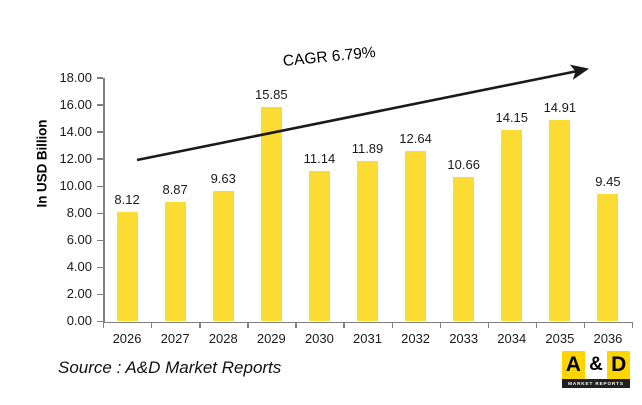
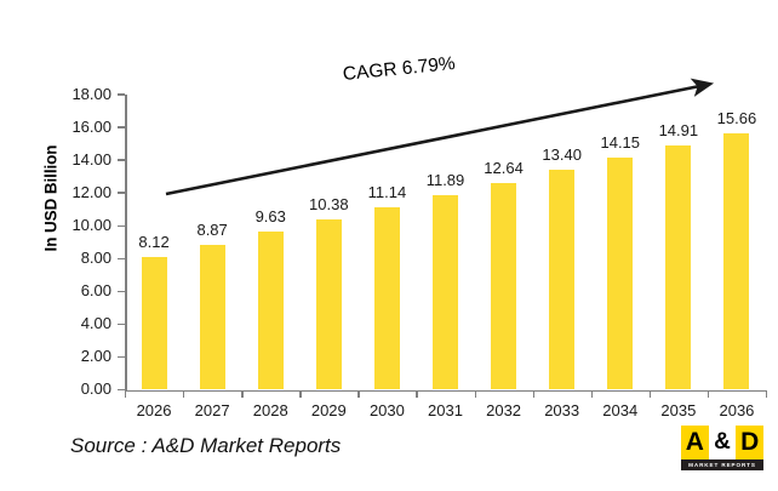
2029: 15.85 -> 10.38
2033: 10.66 -> 13.40
2036: 9.45 -> 15.66
